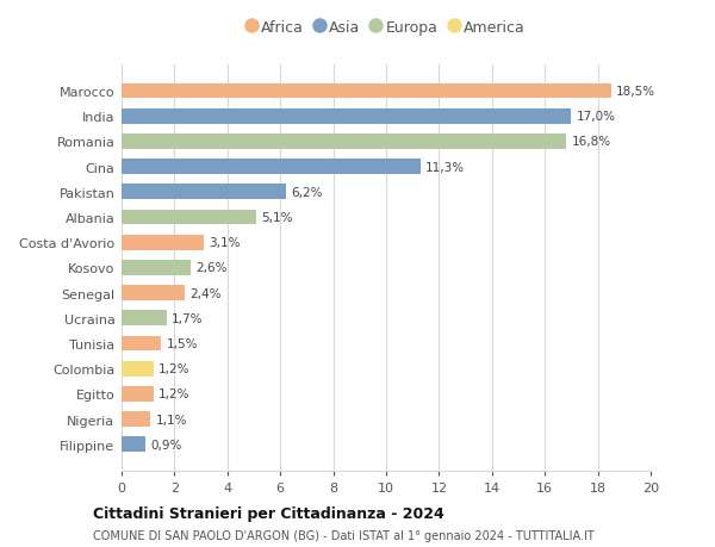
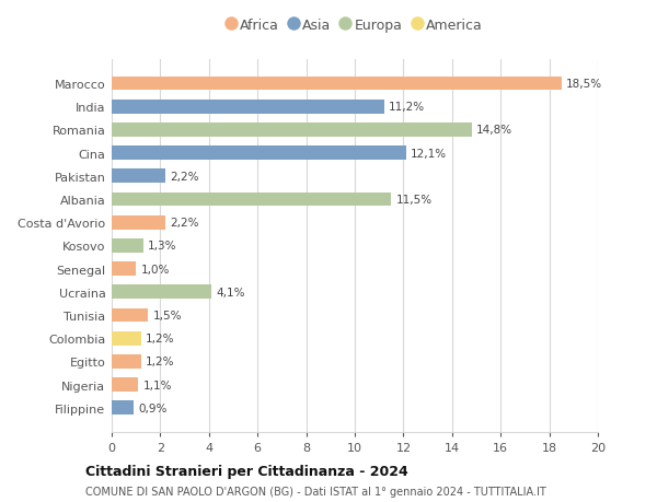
India: 17,0% -> 11,2%
Romania: 16,8% -> 14,8%
Cina: 11,3% -> 12,1%
Pakistan: 6,2% -> 2,2%
Albania: 5,1% -> 11,5%
Costa d'Avorio: 3,1% -> 2,2%
Kosovo: 2,6% -> 1,3%
Senegal: 2,4% -> 1,0%
Ucraina: 1,7% -> 4,1%
